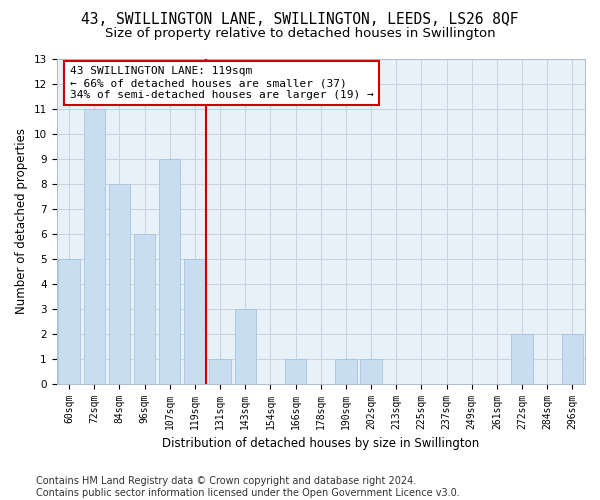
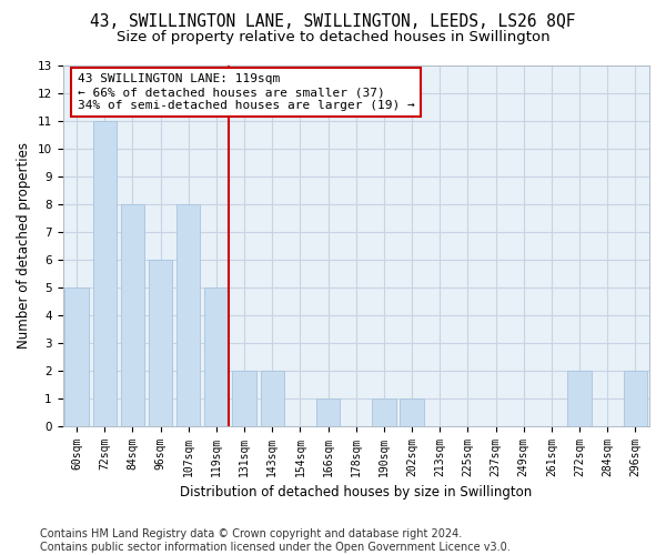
107sqm: 9 -> 8
131sqm: 1 -> 2
143sqm: 3 -> 2
